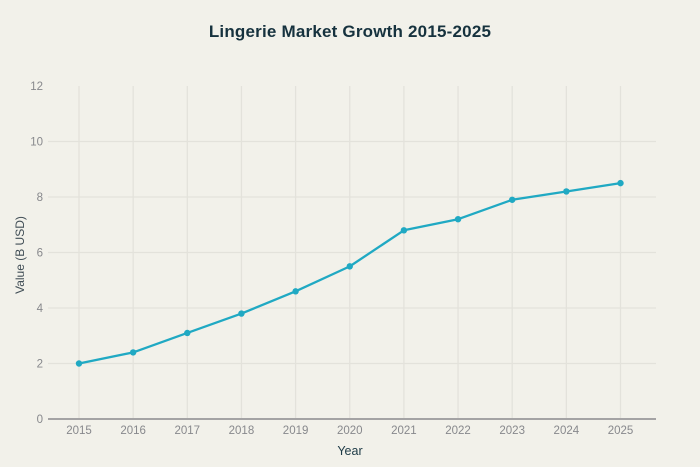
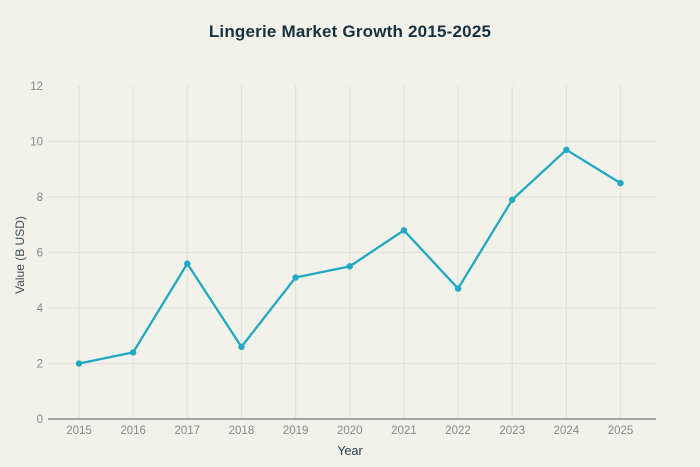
2017: 3.1 -> 5.6
2018: 3.8 -> 2.6
2019: 4.6 -> 5.1
2022: 7.2 -> 4.7
2024: 8.2 -> 9.7
